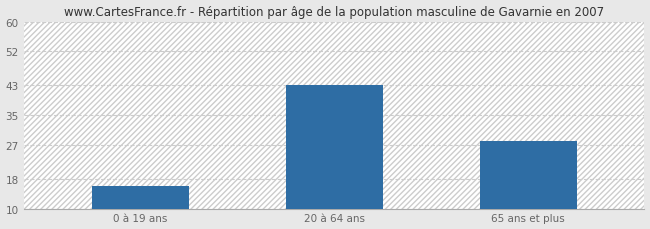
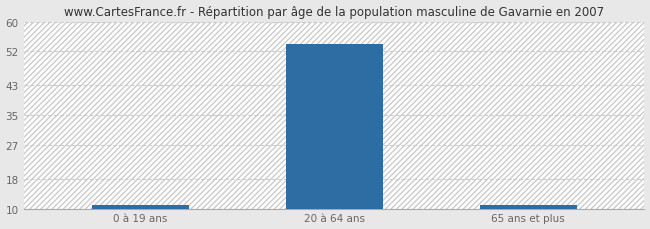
0 à 19 ans: 16 -> 11
20 à 64 ans: 43 -> 54
65 ans et plus: 28 -> 11
